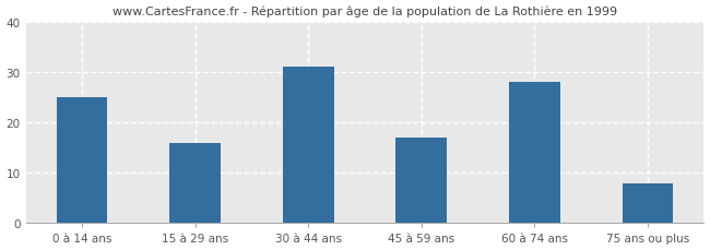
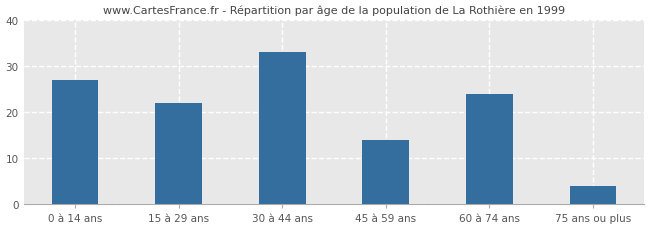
0 à 14 ans: 25 -> 27
15 à 29 ans: 16 -> 22
30 à 44 ans: 31 -> 33
45 à 59 ans: 17 -> 14
60 à 74 ans: 28 -> 24
75 ans ou plus: 8 -> 4
